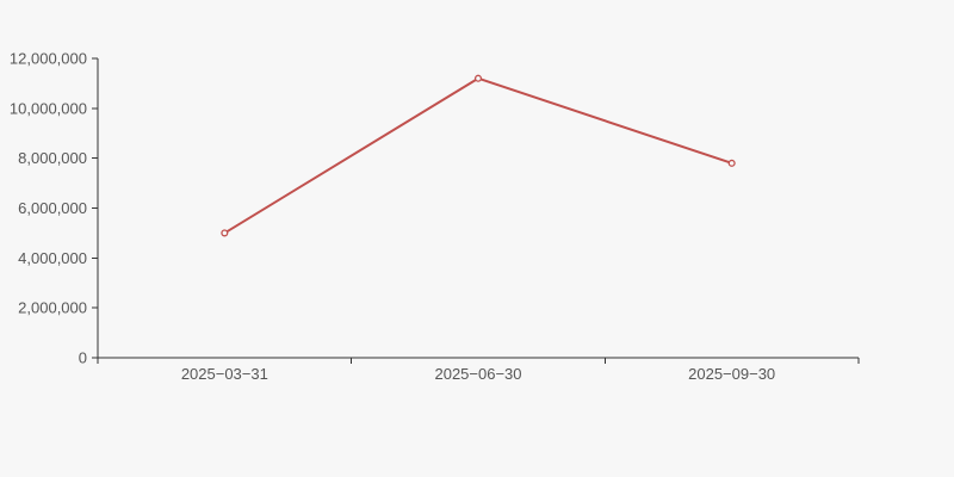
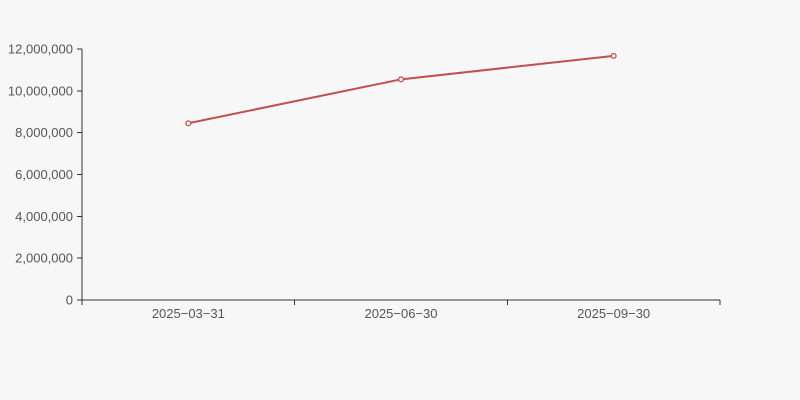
2025−03−31: 5000000 -> 8400000
2025−06−30: 11200000 -> 10600000
2025−09−30: 7800000 -> 11700000
